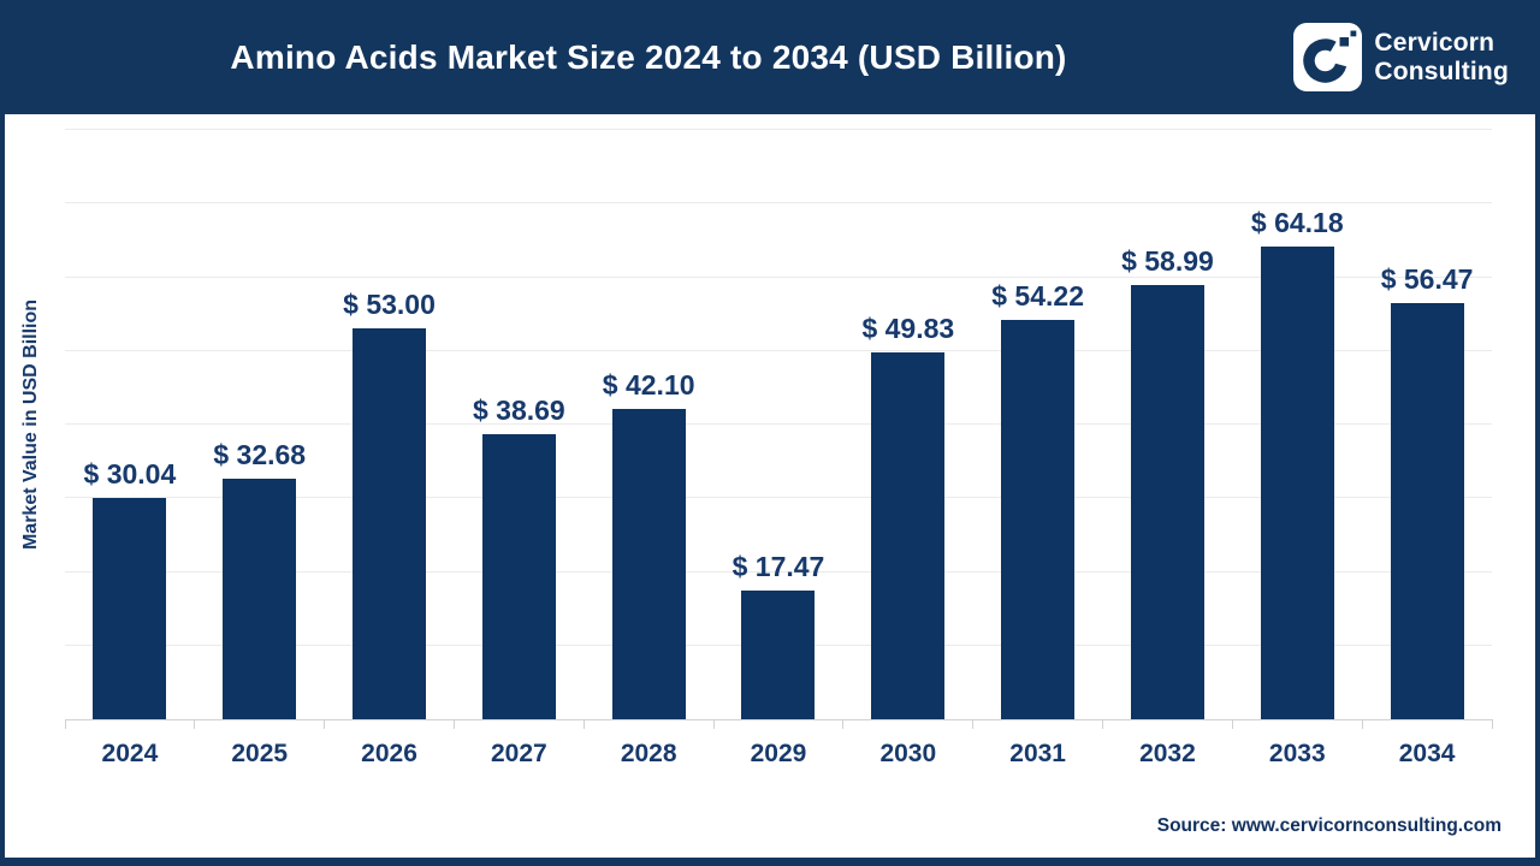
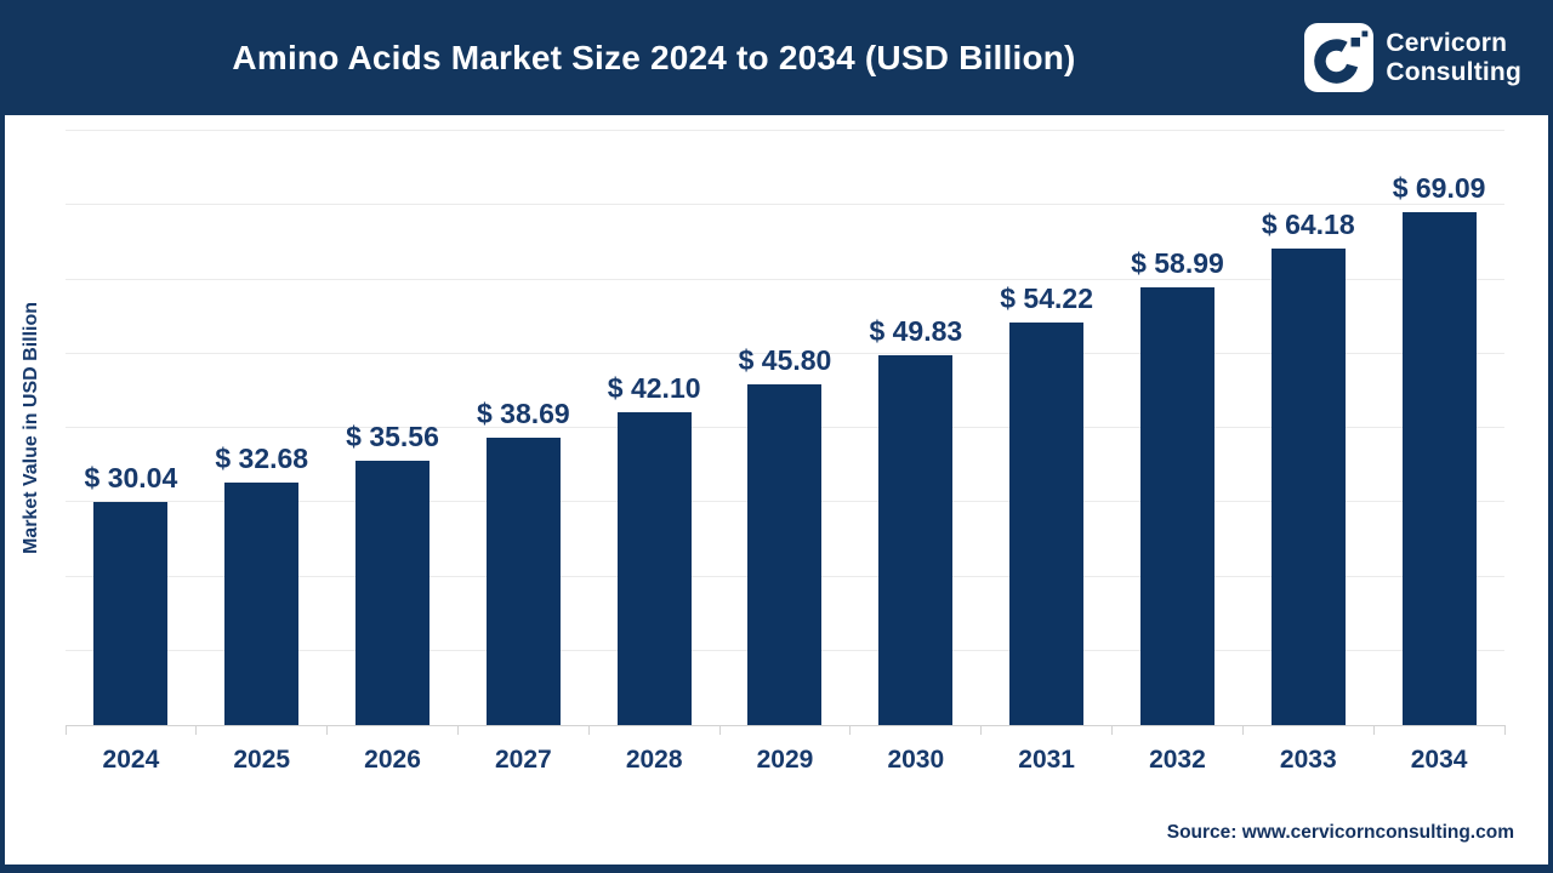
2026: 53.00 -> 35.56
2029: 17.47 -> 45.80
2034: 56.47 -> 69.09
